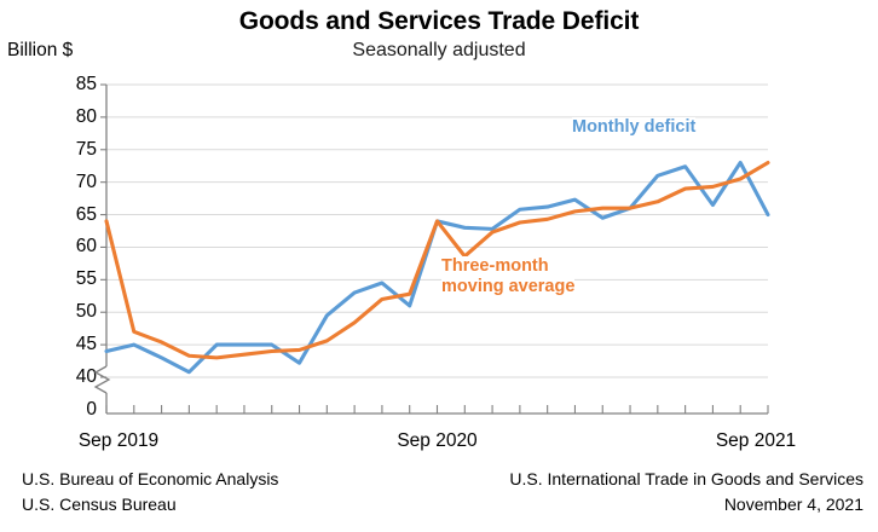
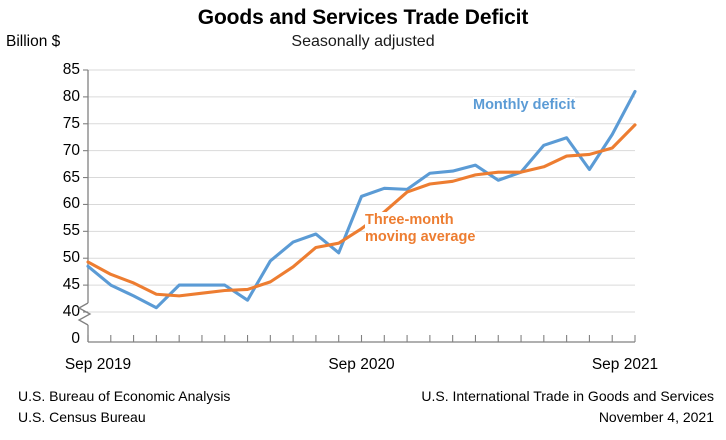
Monthly deficit/Sep 2019: 44 -> 48
Three-month moving average/Sep 2019: 64 -> 49
Monthly deficit/Sep 2020: 64 -> 62
Three-month moving average/Sep 2020: 64 -> 56
Monthly deficit/Sep 2021: 65 -> 81
Three-month moving average/Sep 2021: 73 -> 75
